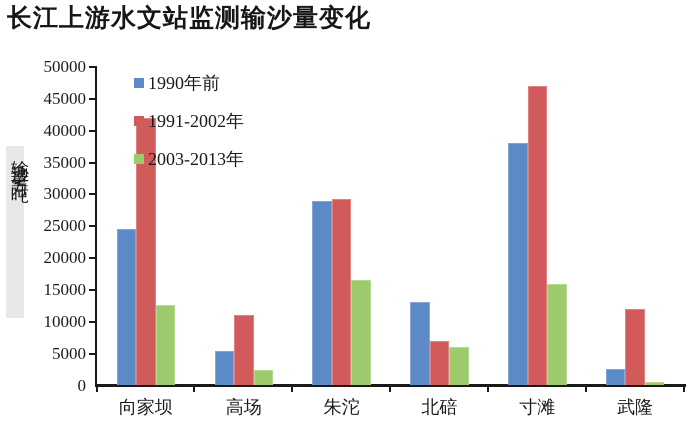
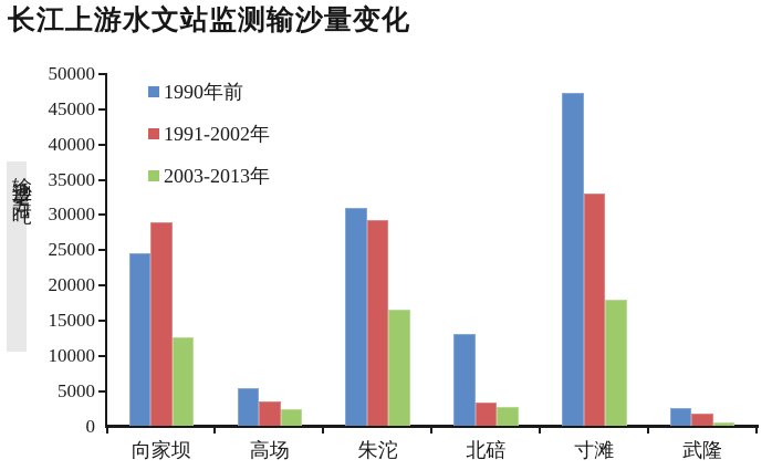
1991-2002年/向家坝: 42000 -> 29000
1991-2002年/高场: 11000 -> 4000
1990年前/朱沱: 29000 -> 31000
1991-2002年/北碚: 7000 -> 3000
2003-2013年/北碚: 6000 -> 3000
1990年前/寸滩: 38000 -> 47000
1991-2002年/寸滩: 47000 -> 33000
2003-2013年/寸滩: 16000 -> 18000
1991-2002年/武隆: 12000 -> 2000
